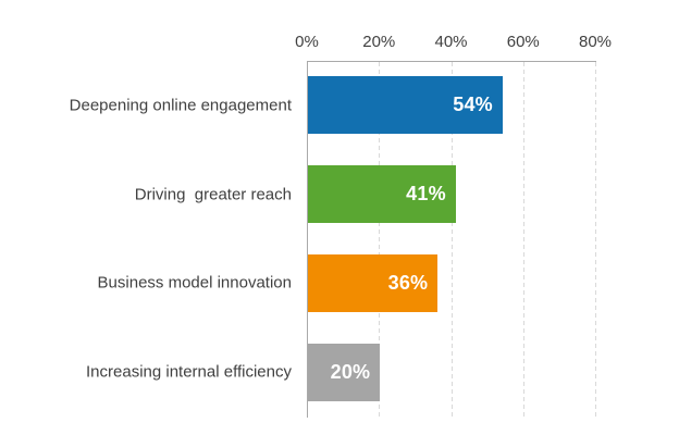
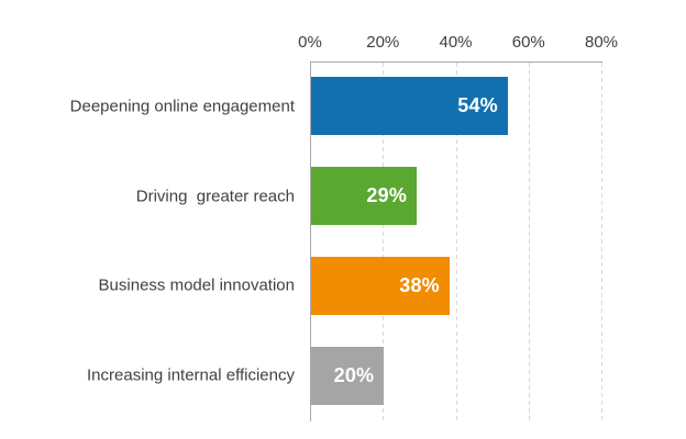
Driving greater reach: 41% -> 29%
Business model innovation: 36% -> 38%
